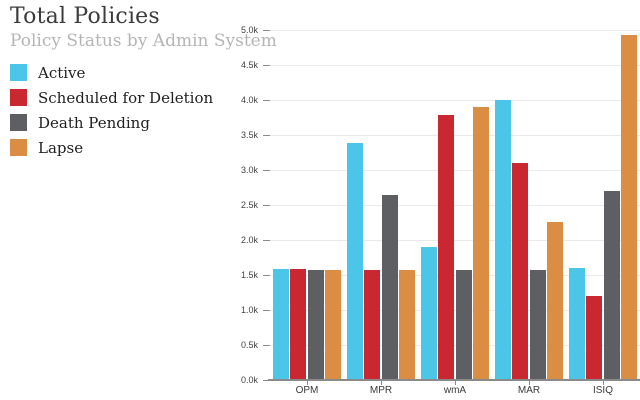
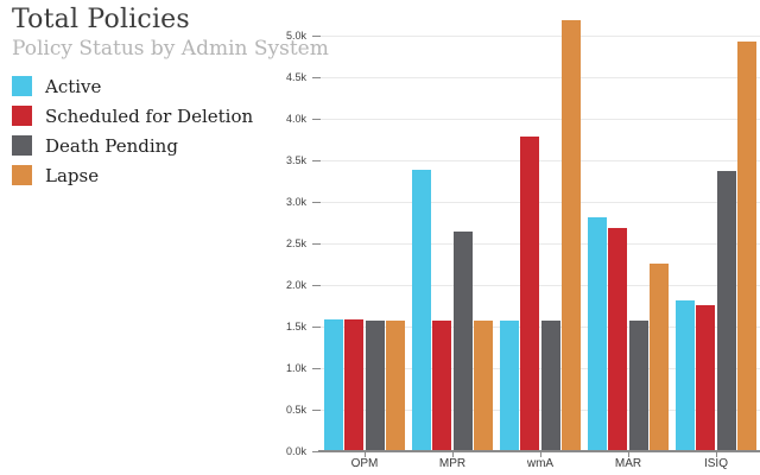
Active/wmA: 1.9k -> 1.6k
Lapse/wmA: 3.9k -> 5.2k
Active/MAR: 4.0k -> 2.8k
Scheduled for Deletion/MAR: 3.1k -> 2.7k
Active/ISIQ: 1.6k -> 1.8k
Scheduled for Deletion/ISIQ: 1.2k -> 1.8k
Death Pending/ISIQ: 2.7k -> 3.4k
